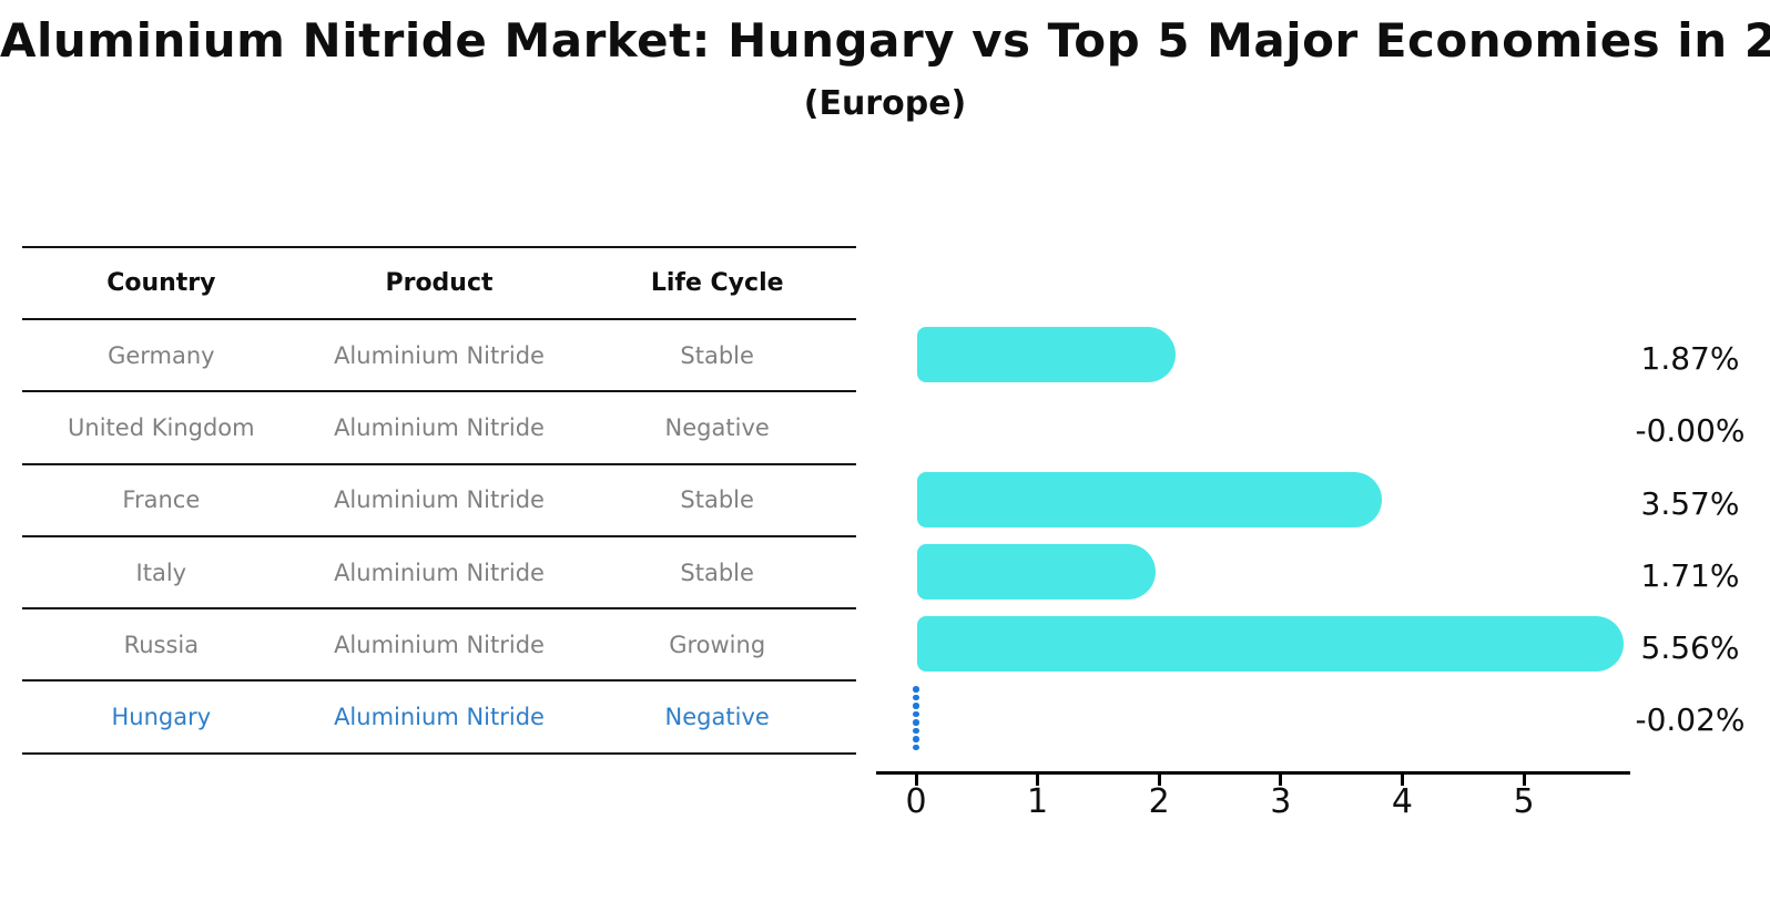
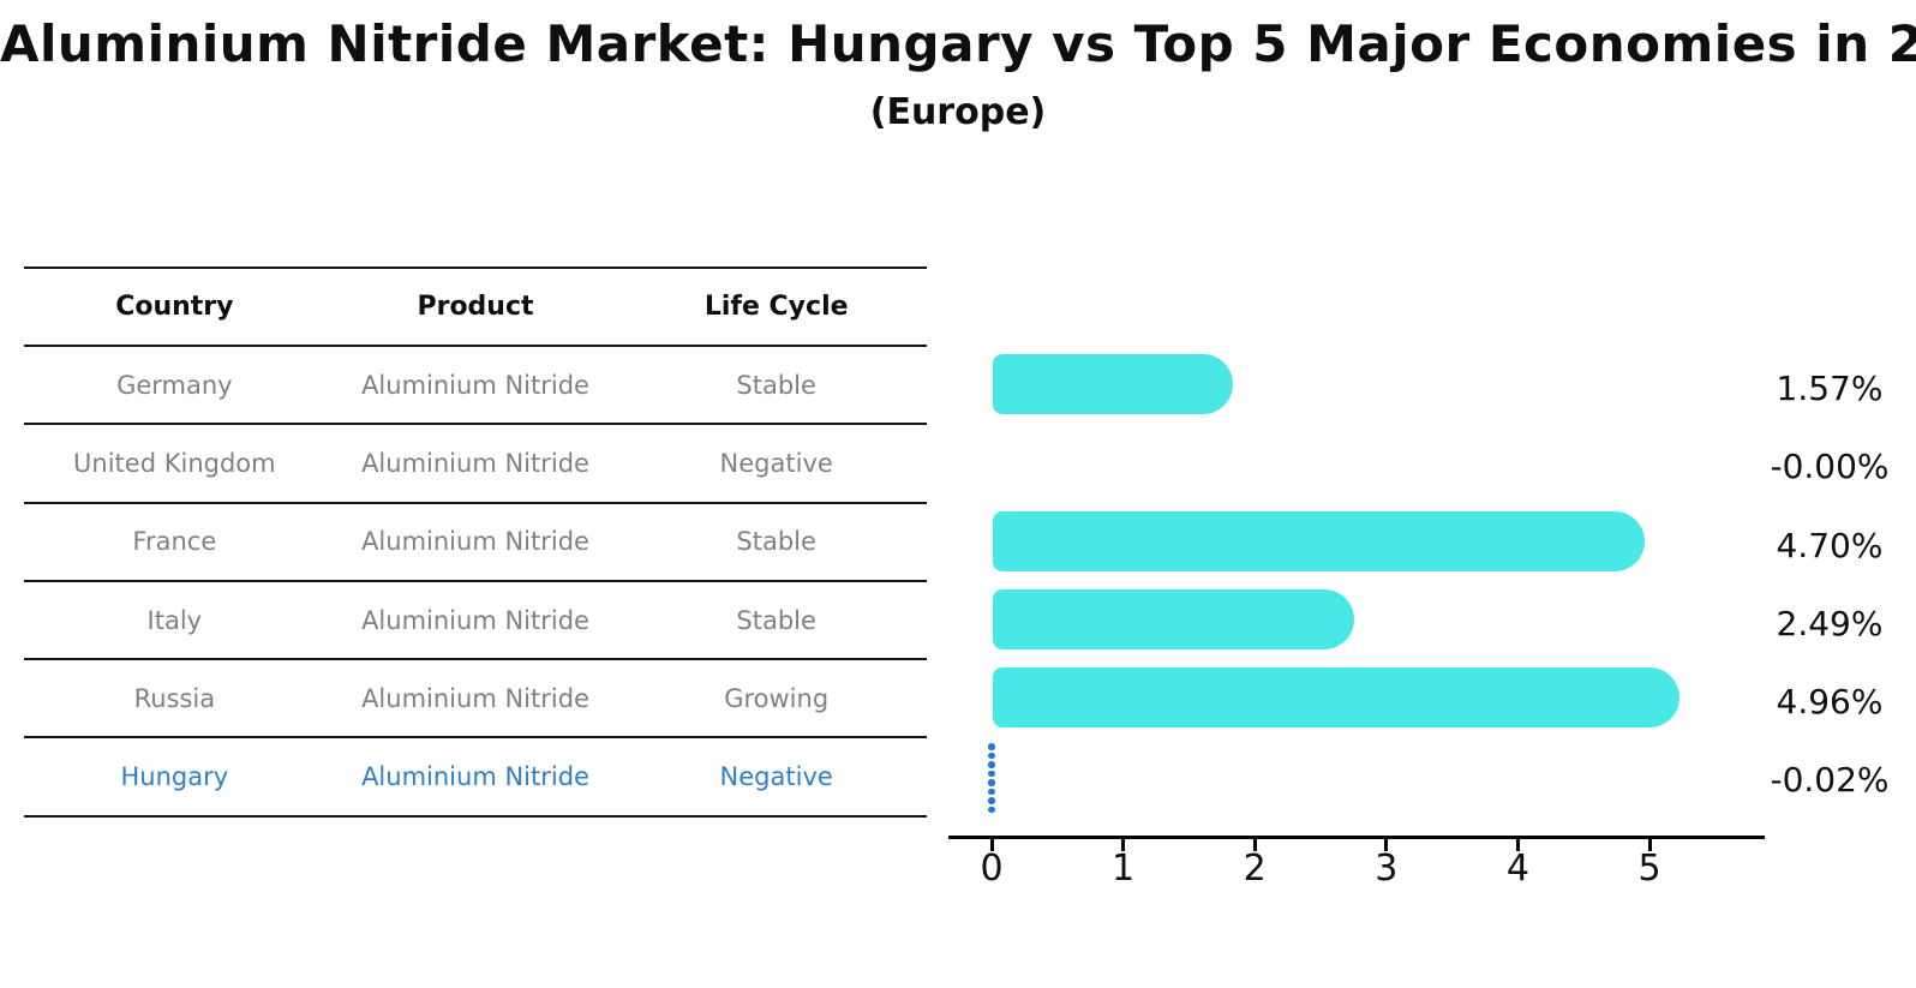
Germany: 1.87% -> 1.57%
France: 3.57% -> 4.70%
Italy: 1.71% -> 2.49%
Russia: 5.56% -> 4.96%
